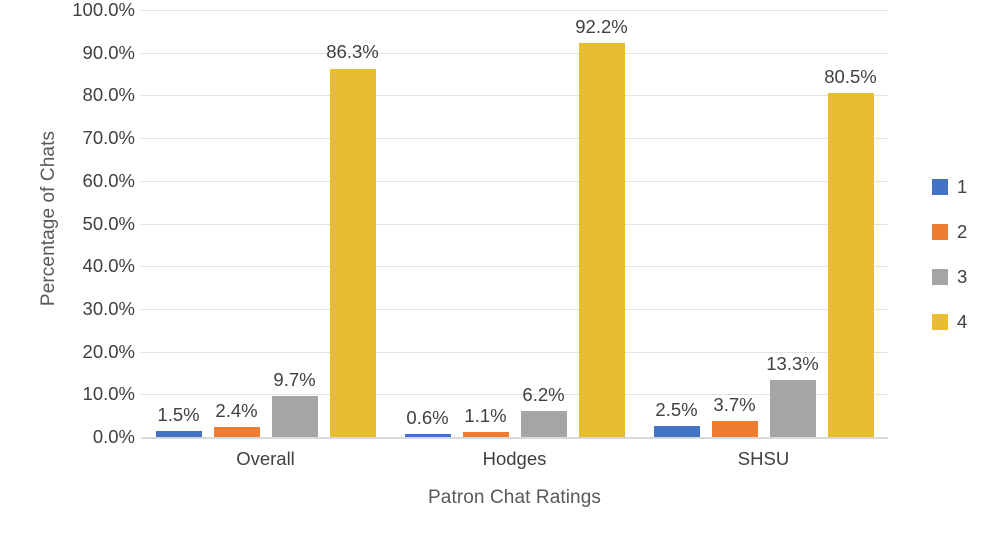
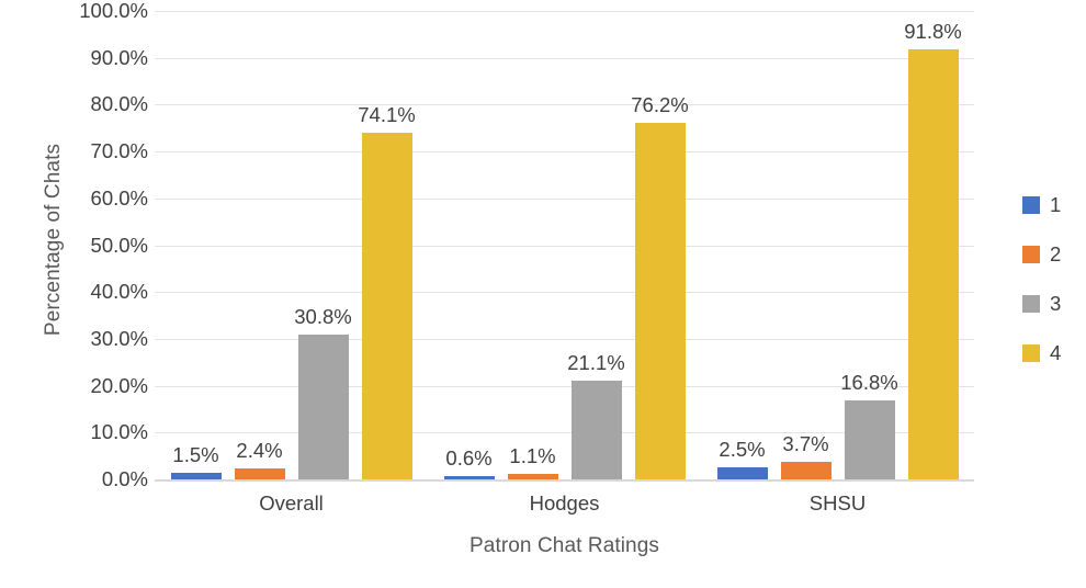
3/Overall: 9.7% -> 30.8%
4/Overall: 86.3% -> 74.1%
3/Hodges: 6.2% -> 21.1%
4/Hodges: 92.2% -> 76.2%
3/SHSU: 13.3% -> 16.8%
4/SHSU: 80.5% -> 91.8%
